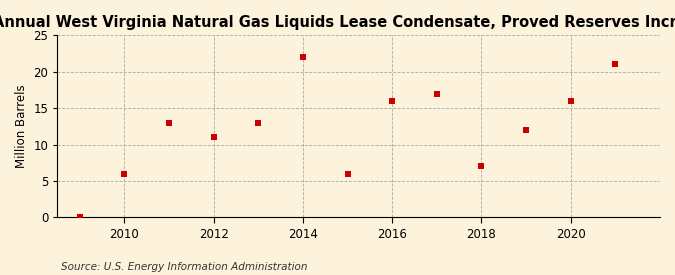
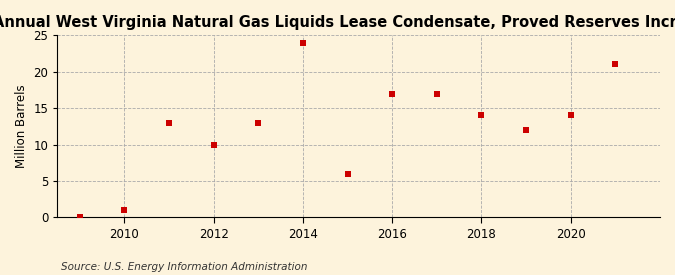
2010: 6 -> 1
2012: 11 -> 10
2014: 22 -> 24
2016: 16 -> 17
2018: 7 -> 14
2020: 16 -> 14
